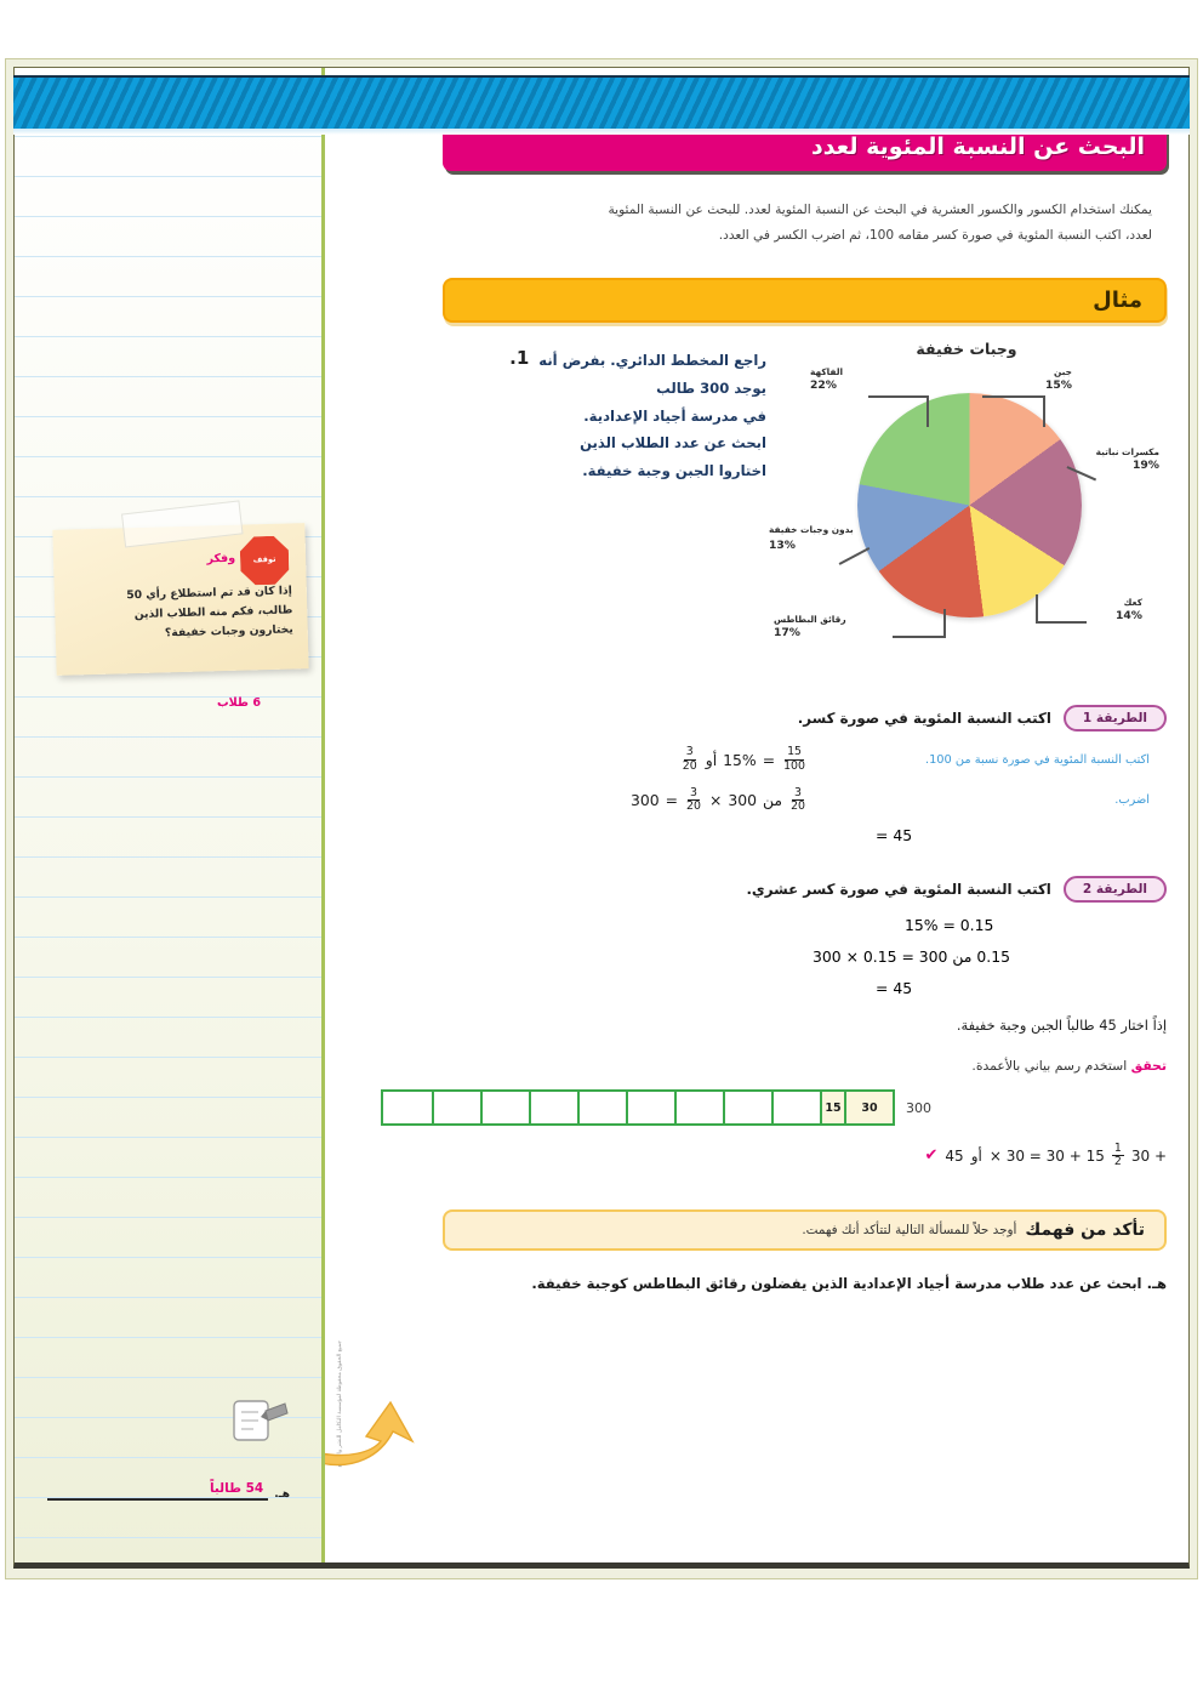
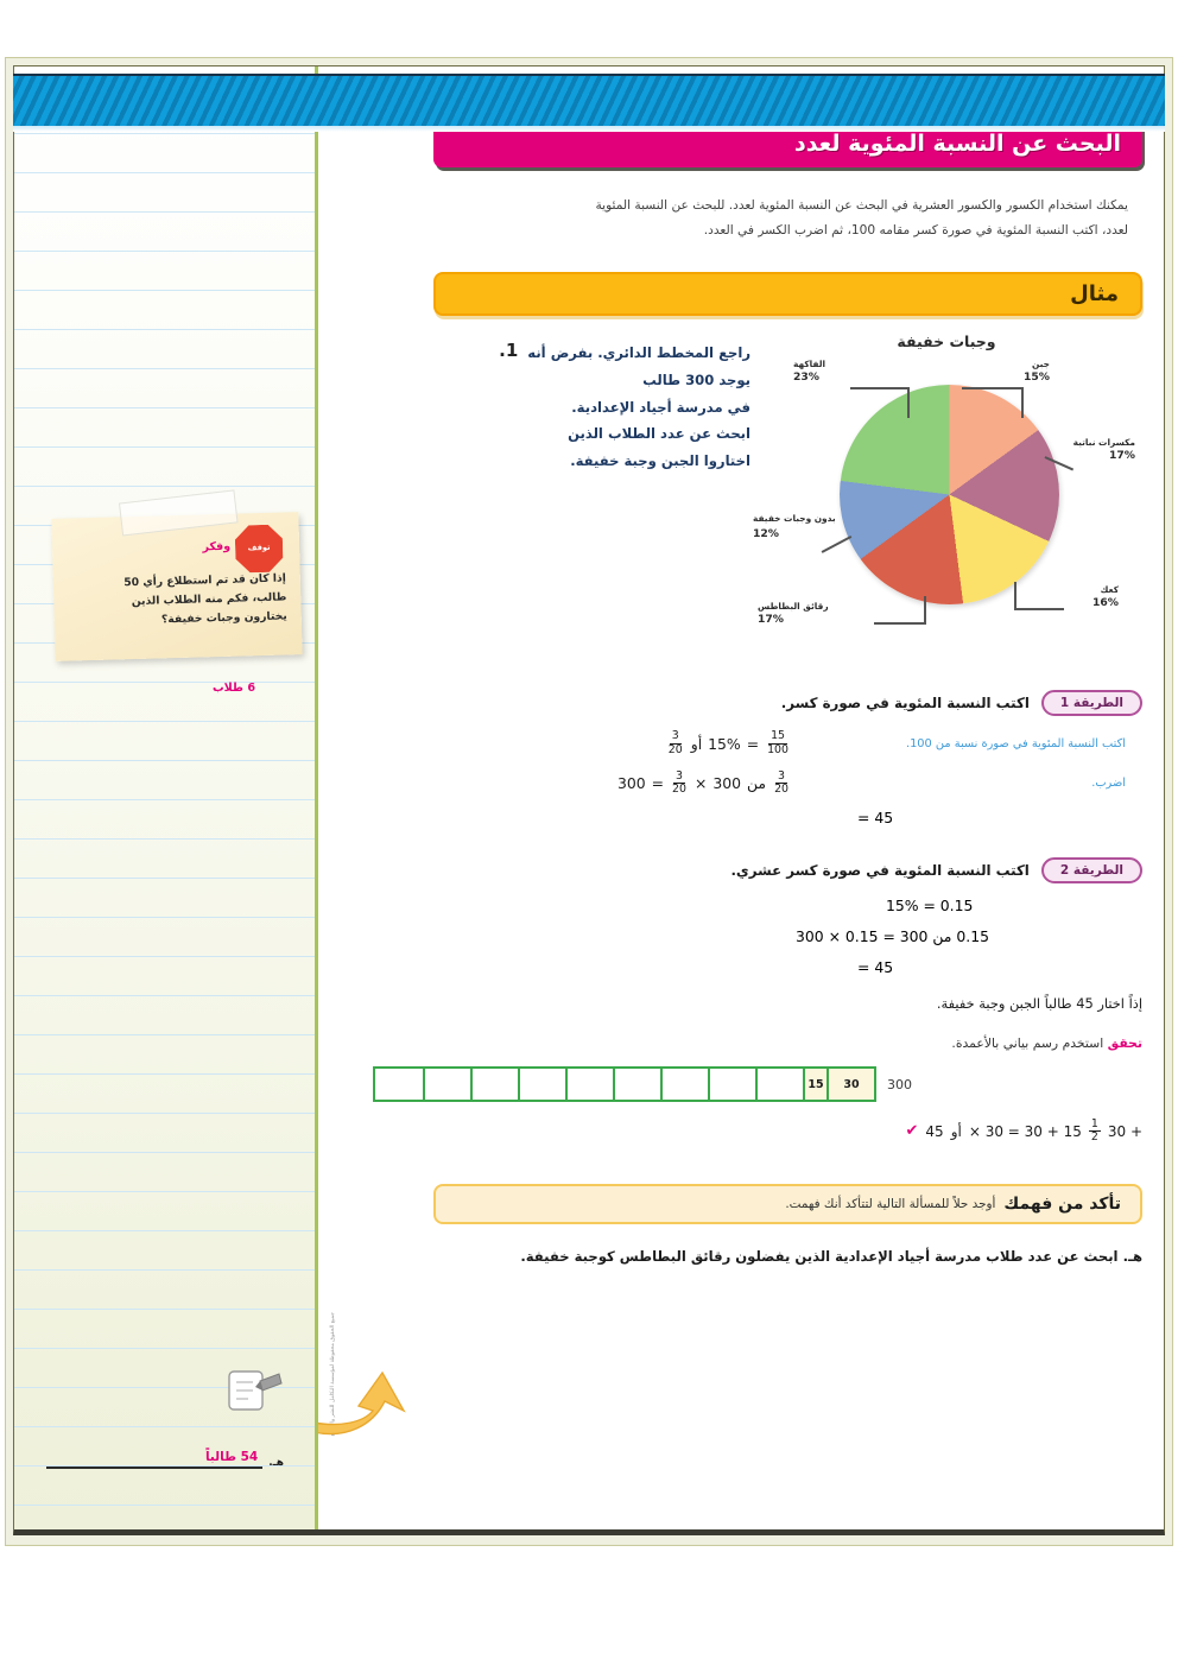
مكسرات نباتية: 19% -> 17%
كعك: 14% -> 16%
بدون وجبات خفيفة: 13% -> 12%
الفاكهة: 22% -> 23%
